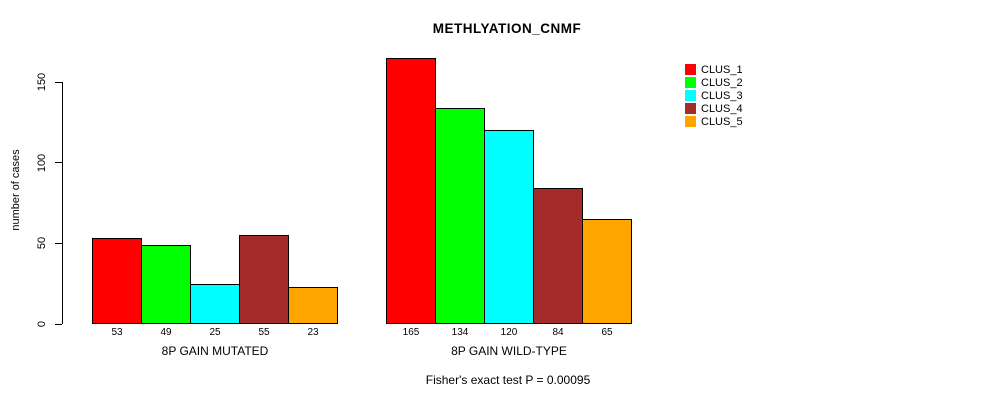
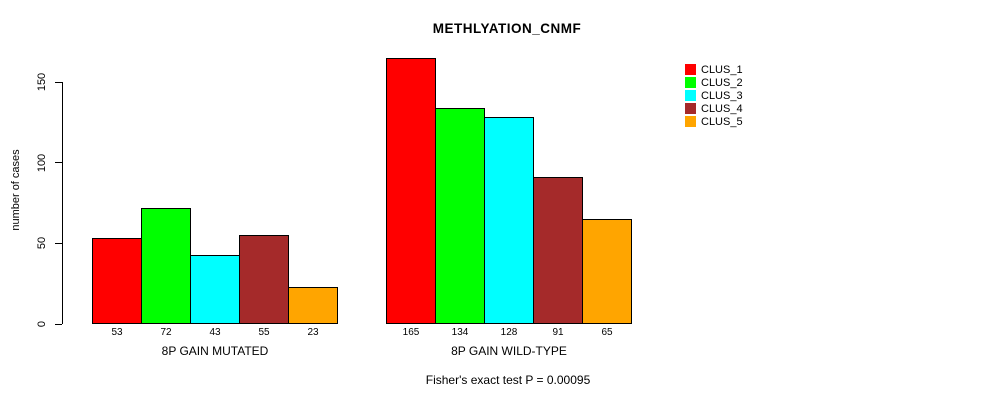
CLUS_2/8P GAIN MUTATED: 49 -> 72
CLUS_3/8P GAIN MUTATED: 25 -> 43
CLUS_3/8P GAIN WILD-TYPE: 120 -> 128
CLUS_4/8P GAIN WILD-TYPE: 84 -> 91
